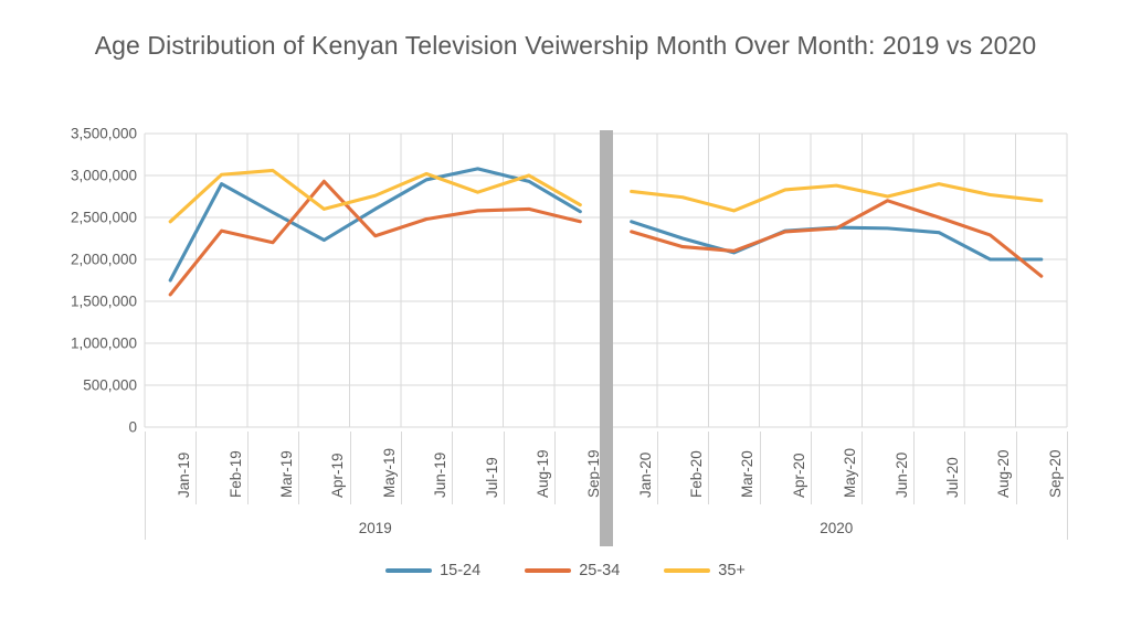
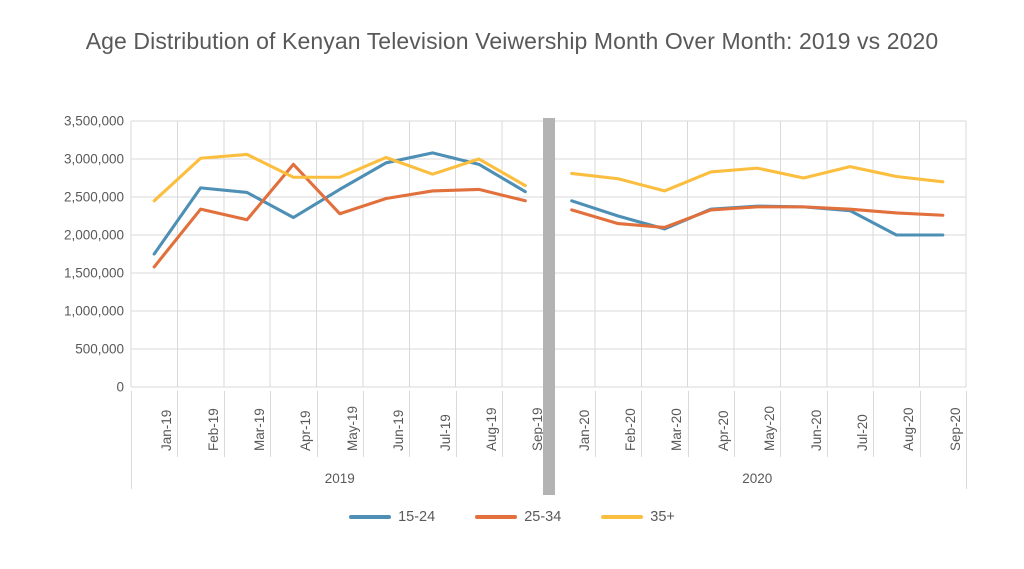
15-24/Feb-19: 2900000 -> 2600000
35+/Apr-19: 2600000 -> 2800000
25-34/Jun-20: 2700000 -> 2400000
25-34/Jul-20: 2500000 -> 2300000
25-34/Sep-20: 1800000 -> 2300000
